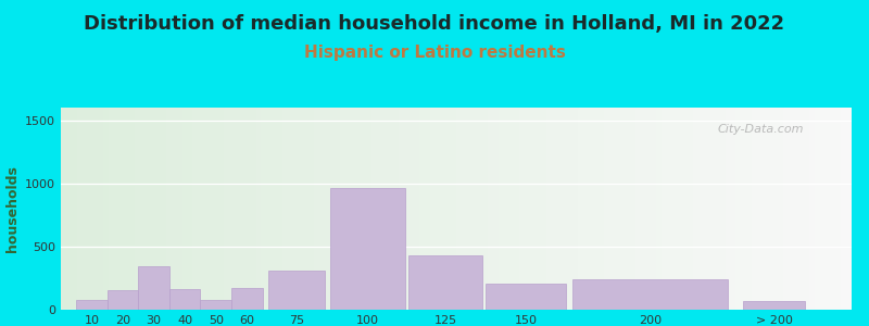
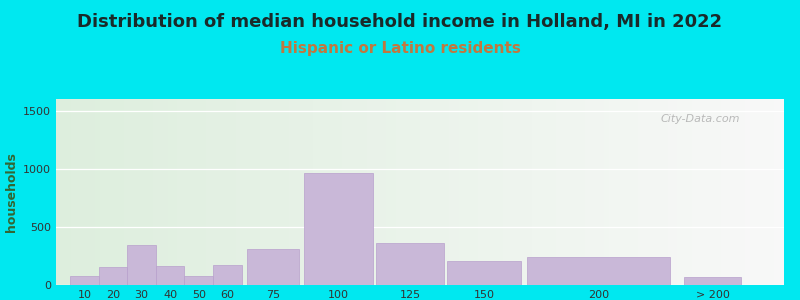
125: 430 -> 360
